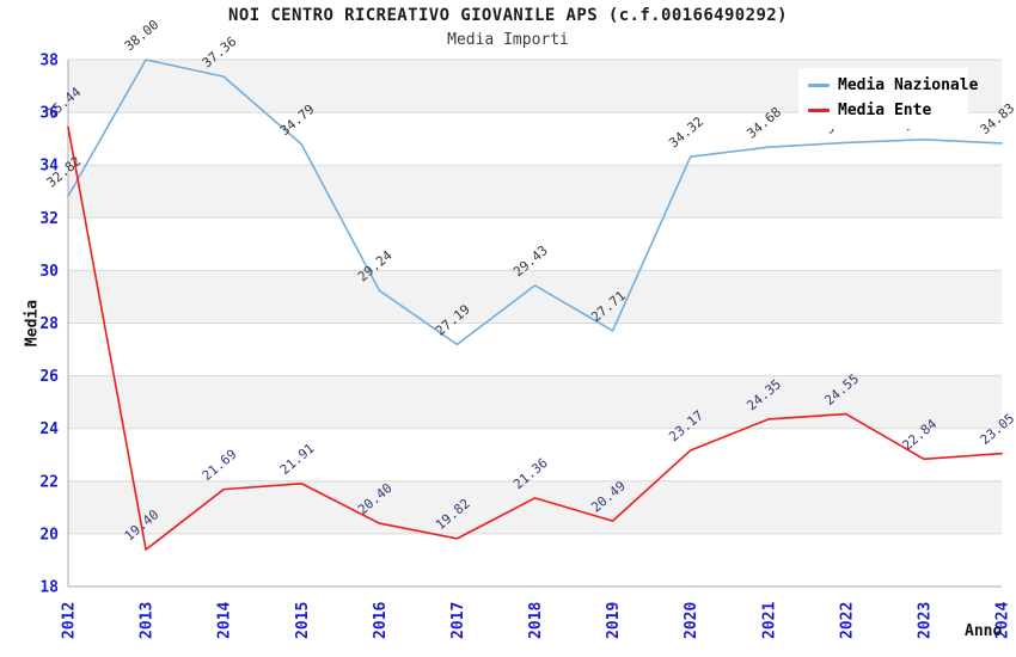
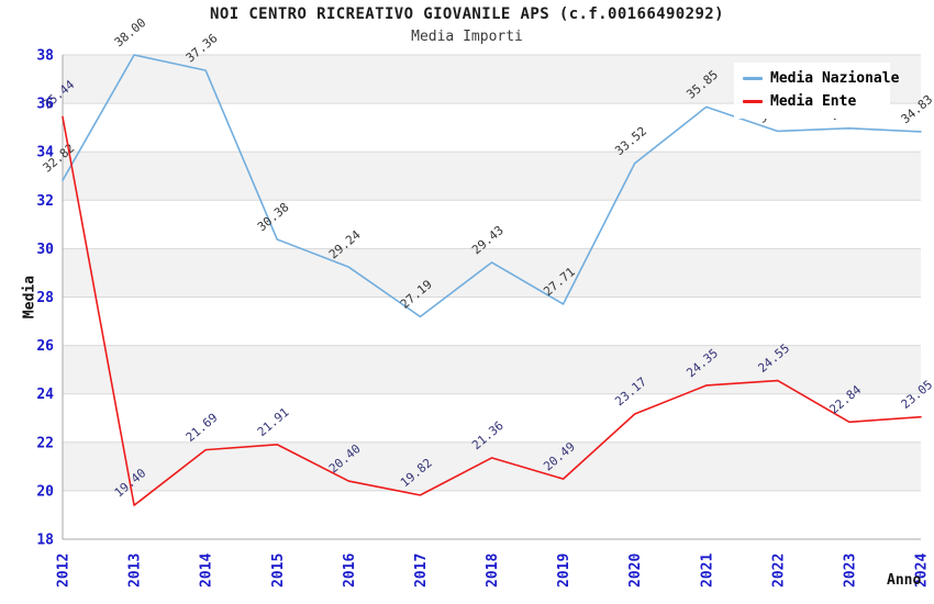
Media Nazionale/2015: 34.79 -> 30.38
Media Nazionale/2020: 34.32 -> 33.52
Media Nazionale/2021: 34.68 -> 35.85
